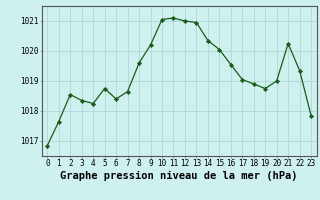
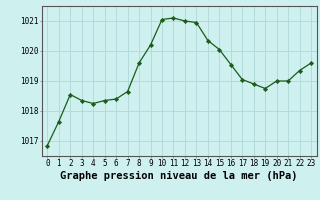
5: 1018.75 -> 1018.35
21: 1020.25 -> 1019.00
23: 1017.85 -> 1019.60
